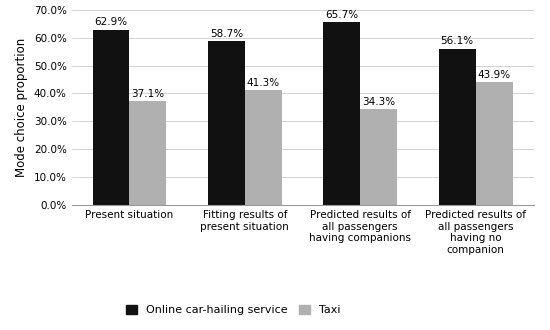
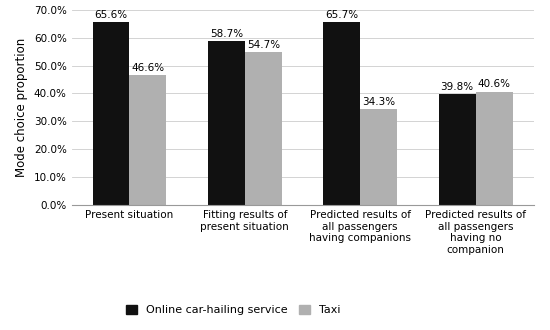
Online car-hailing service/Present situation: 62.9% -> 65.6%
Taxi/Present situation: 37.1% -> 46.6%
Taxi/Fitting results of present situation: 41.3% -> 54.7%
Online car-hailing service/Predicted results of all passengers having no companion: 56.1% -> 39.8%
Taxi/Predicted results of all passengers having no companion: 43.9% -> 40.6%
